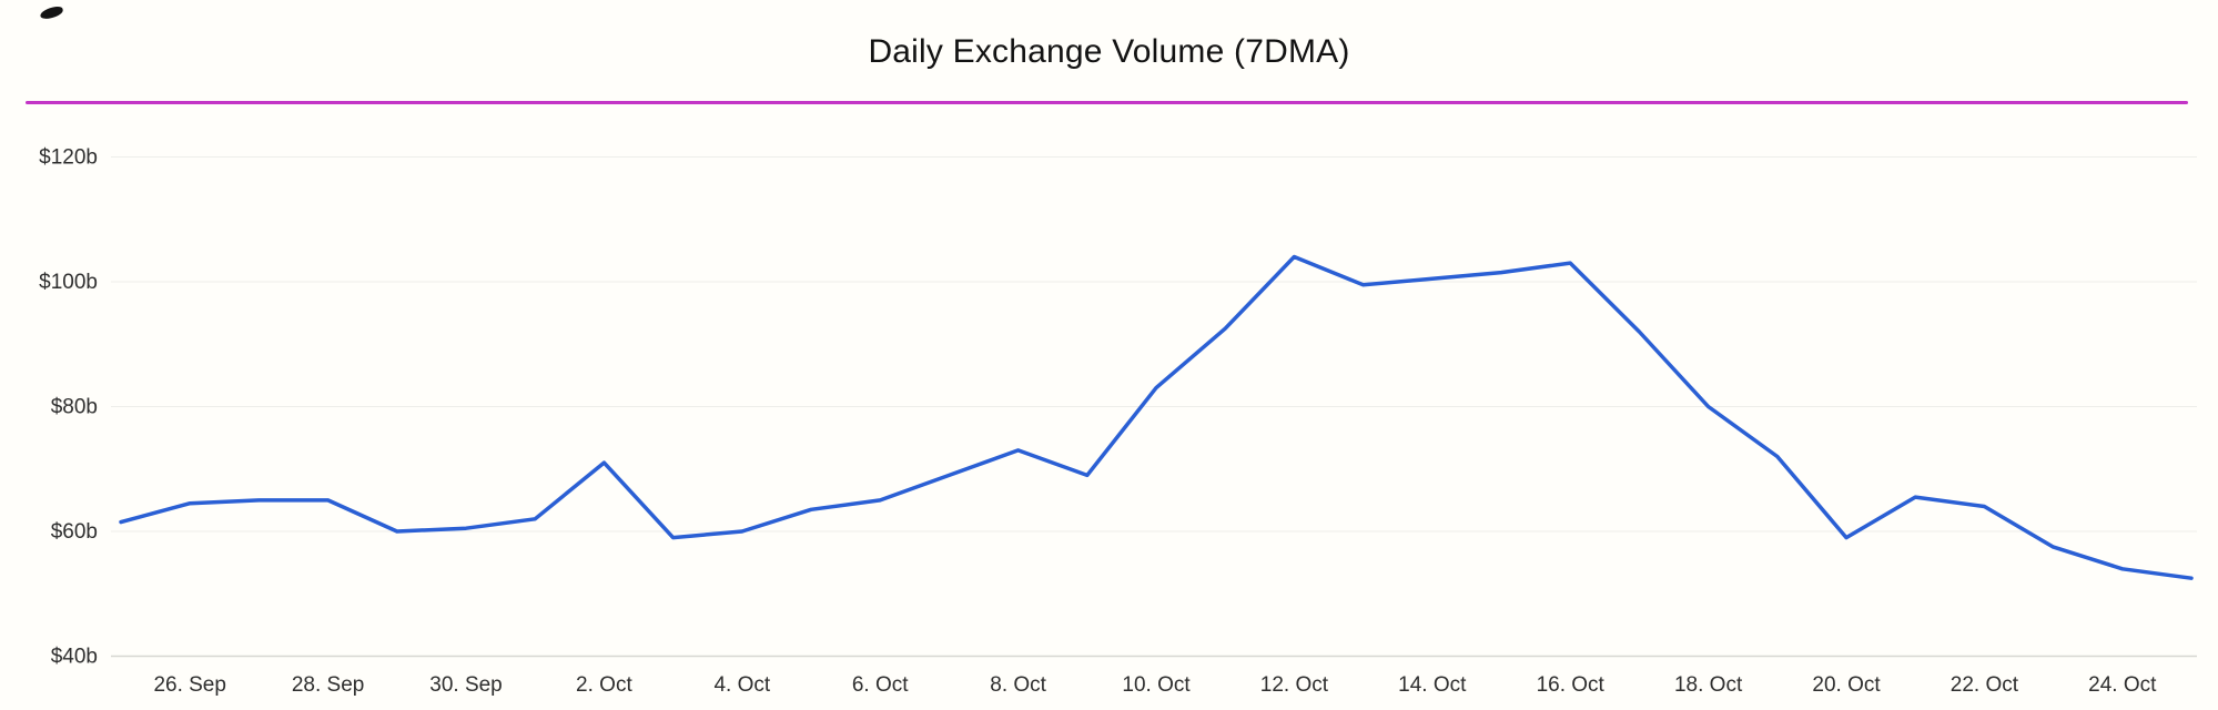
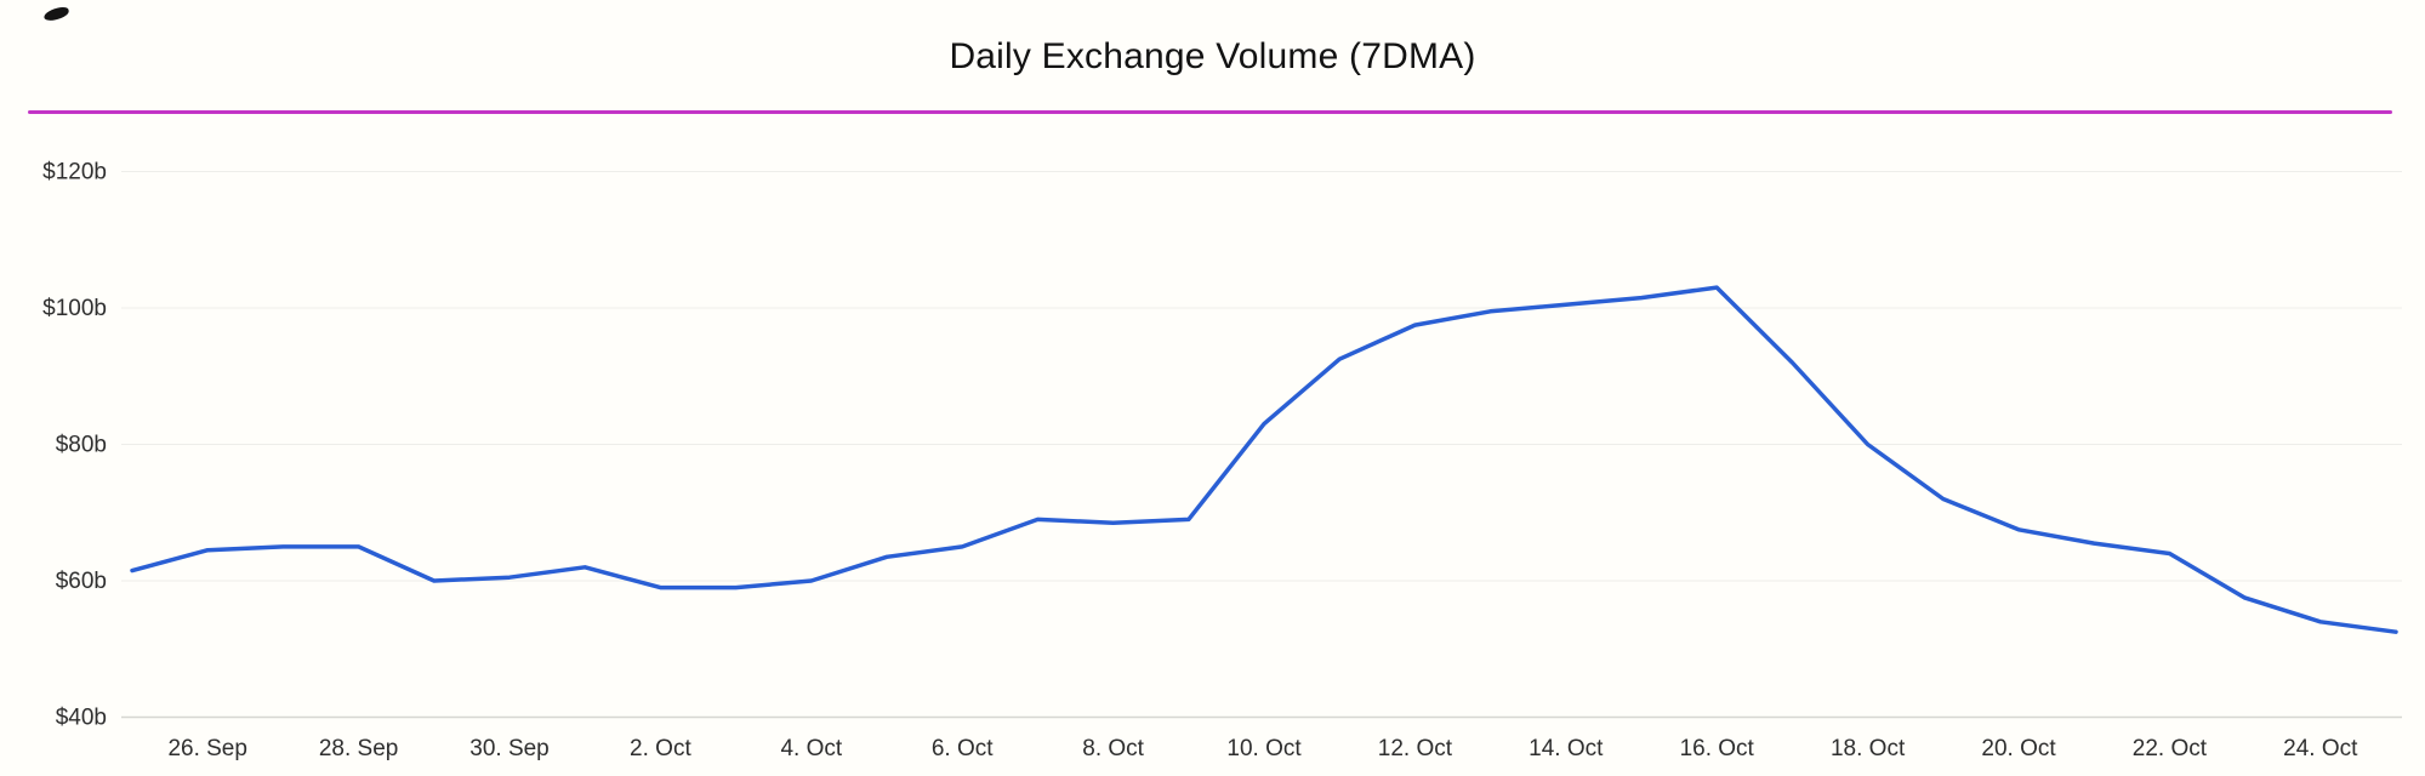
2. Oct: $71b -> $59b
8. Oct: $73b -> $68b
12. Oct: $104b -> $98b
20. Oct: $59b -> $68b
